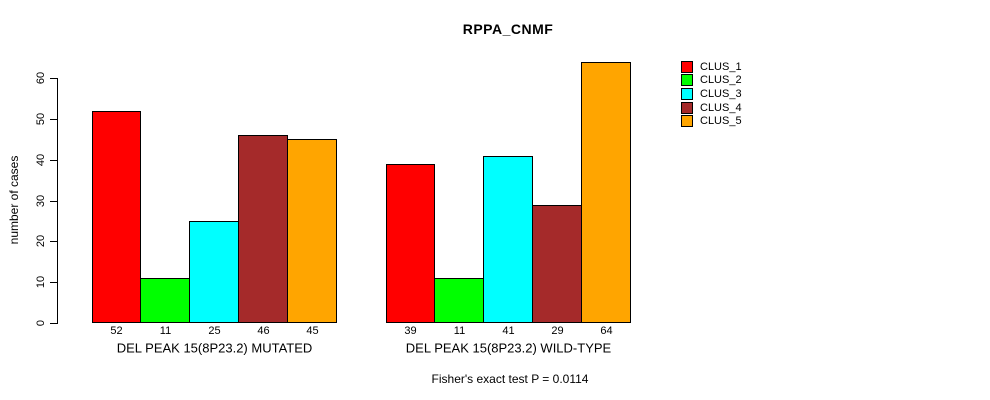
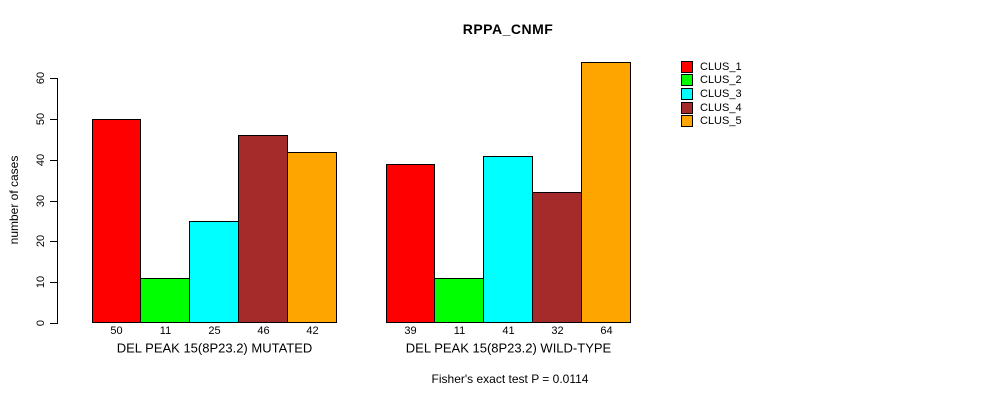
CLUS_1/DEL PEAK 15(8P23.2) MUTATED: 52 -> 50
CLUS_5/DEL PEAK 15(8P23.2) MUTATED: 45 -> 42
CLUS_4/DEL PEAK 15(8P23.2) WILD-TYPE: 29 -> 32
